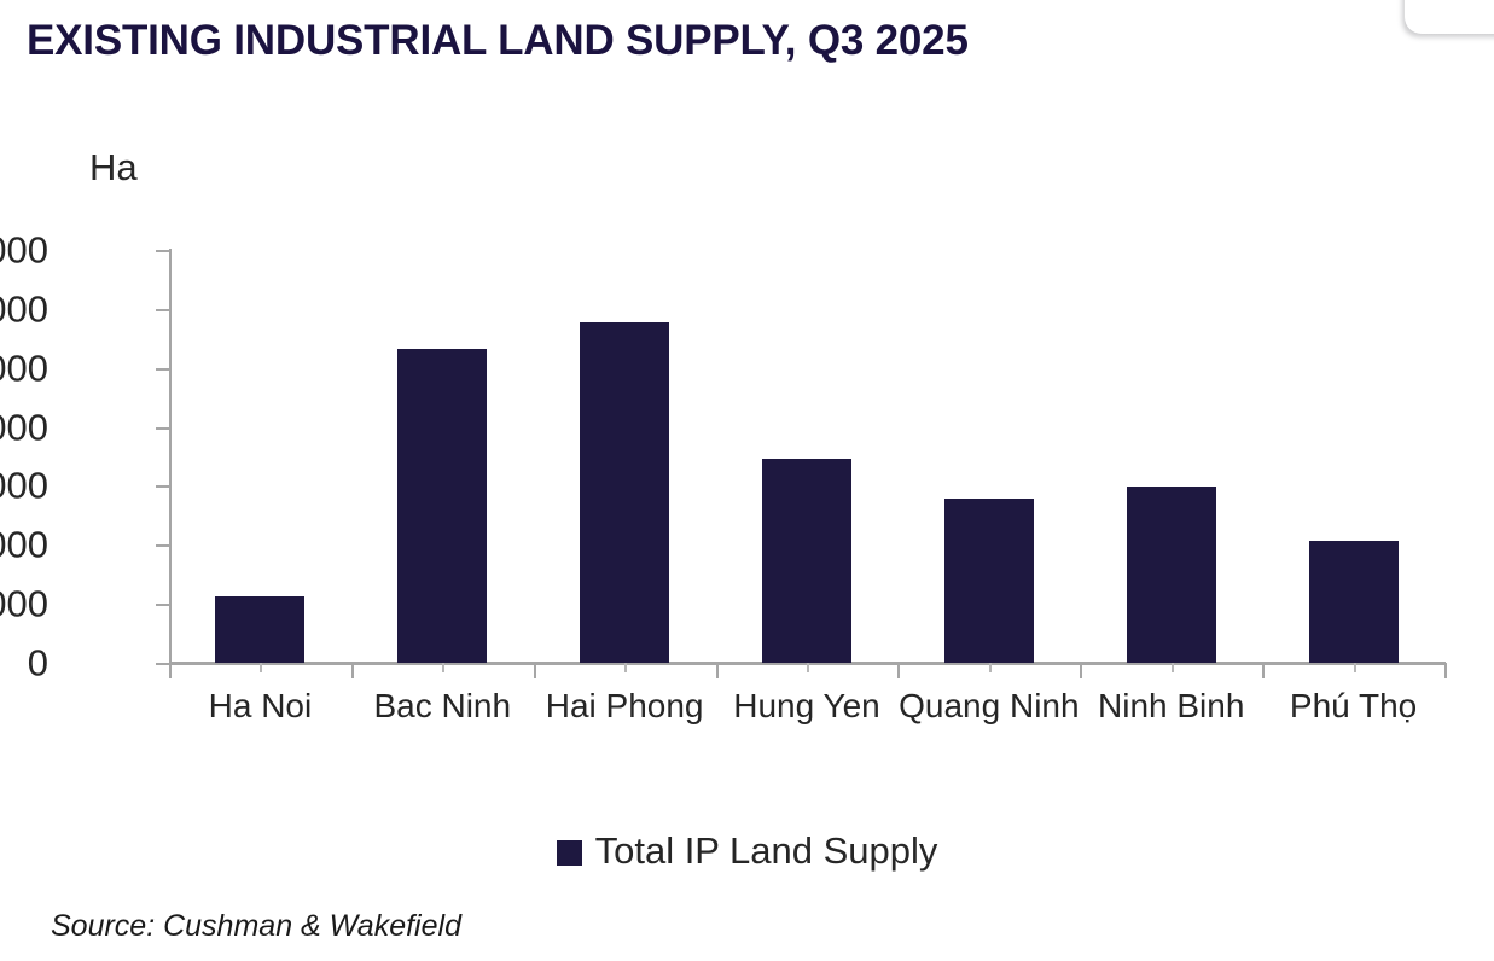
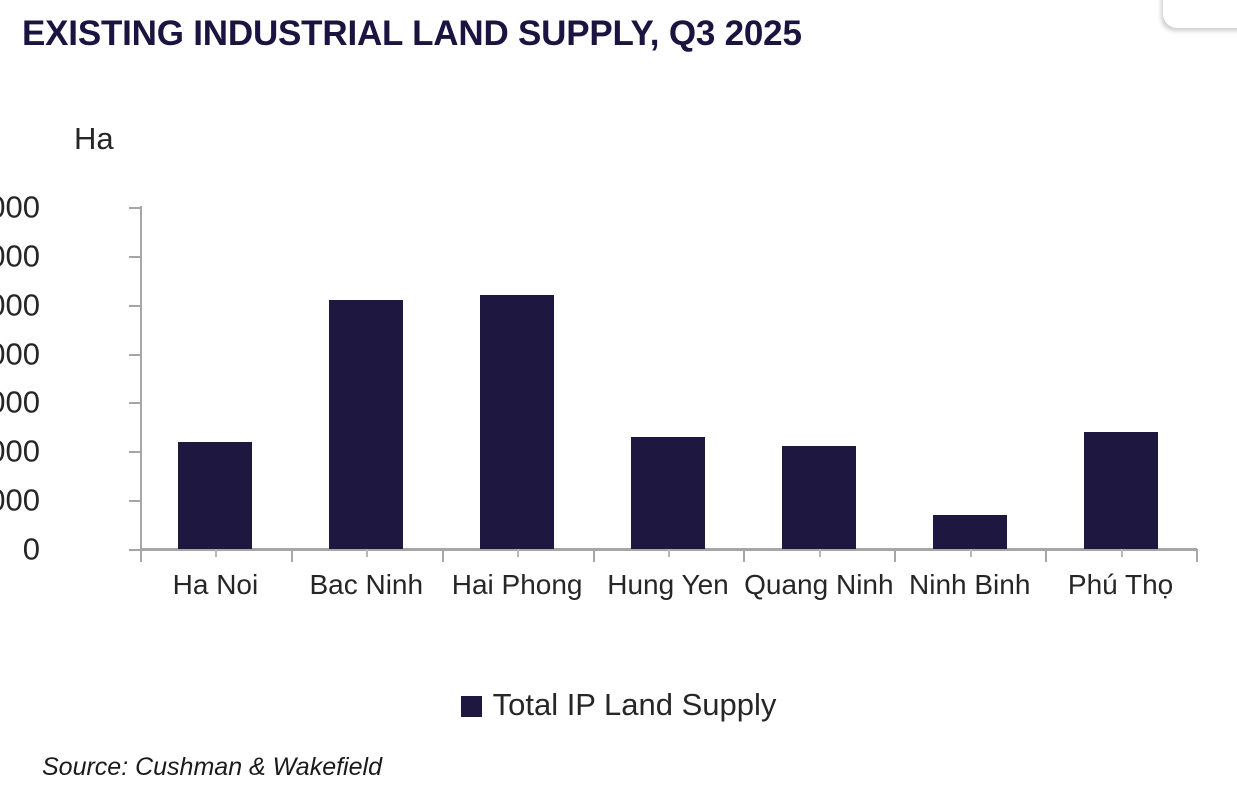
Ha Noi: 1100 -> 2200
Bac Ninh: 5300 -> 5100
Hai Phong: 5800 -> 5200
Hung Yen: 3400 -> 2300
Quang Ninh: 2800 -> 2100
Ninh Binh: 3000 -> 700
Phú Thọ: 2100 -> 2400
